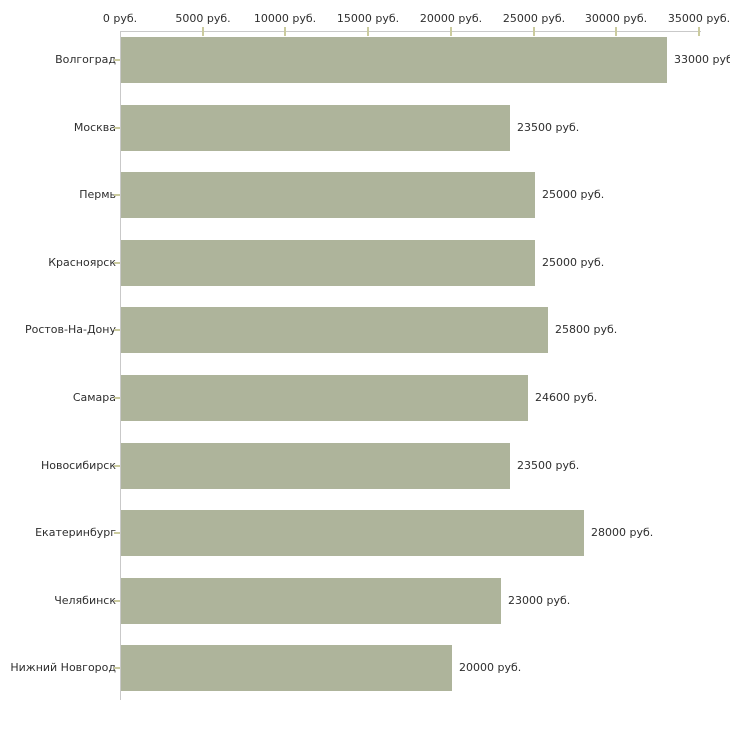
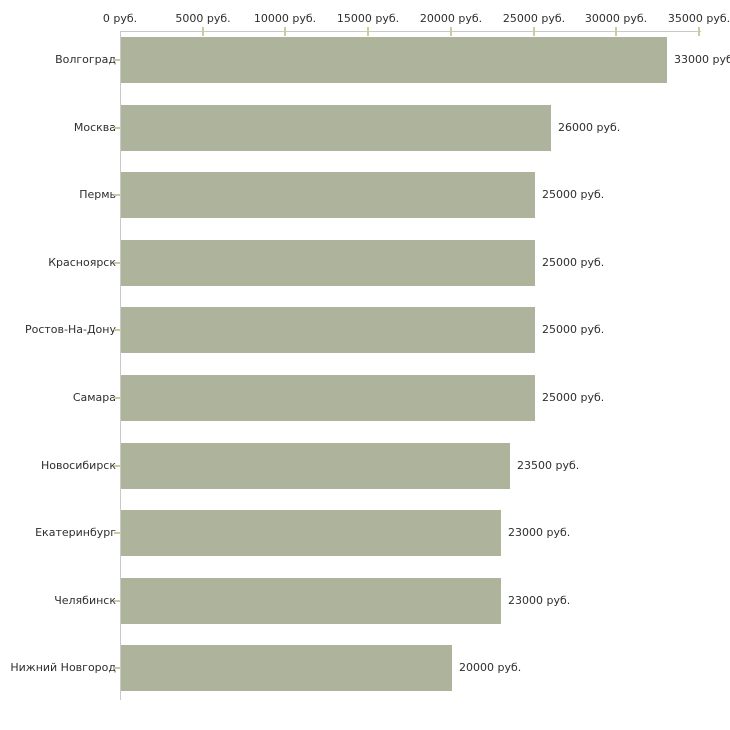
Москва: 23500 -> 26000
Ростов-На-Дону: 25800 -> 25000
Самара: 24600 -> 25000
Екатеринбург: 28000 -> 23000
